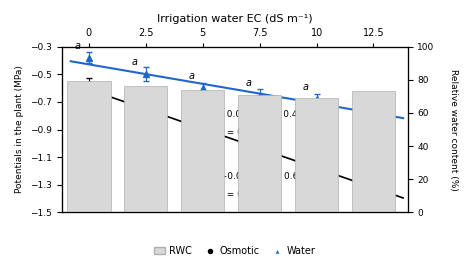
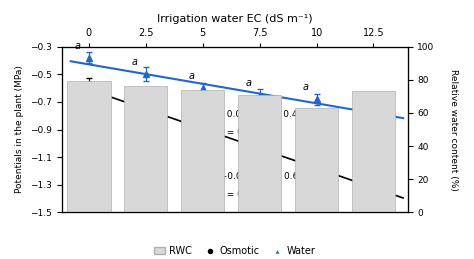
RWC/10: 69 -> 63
